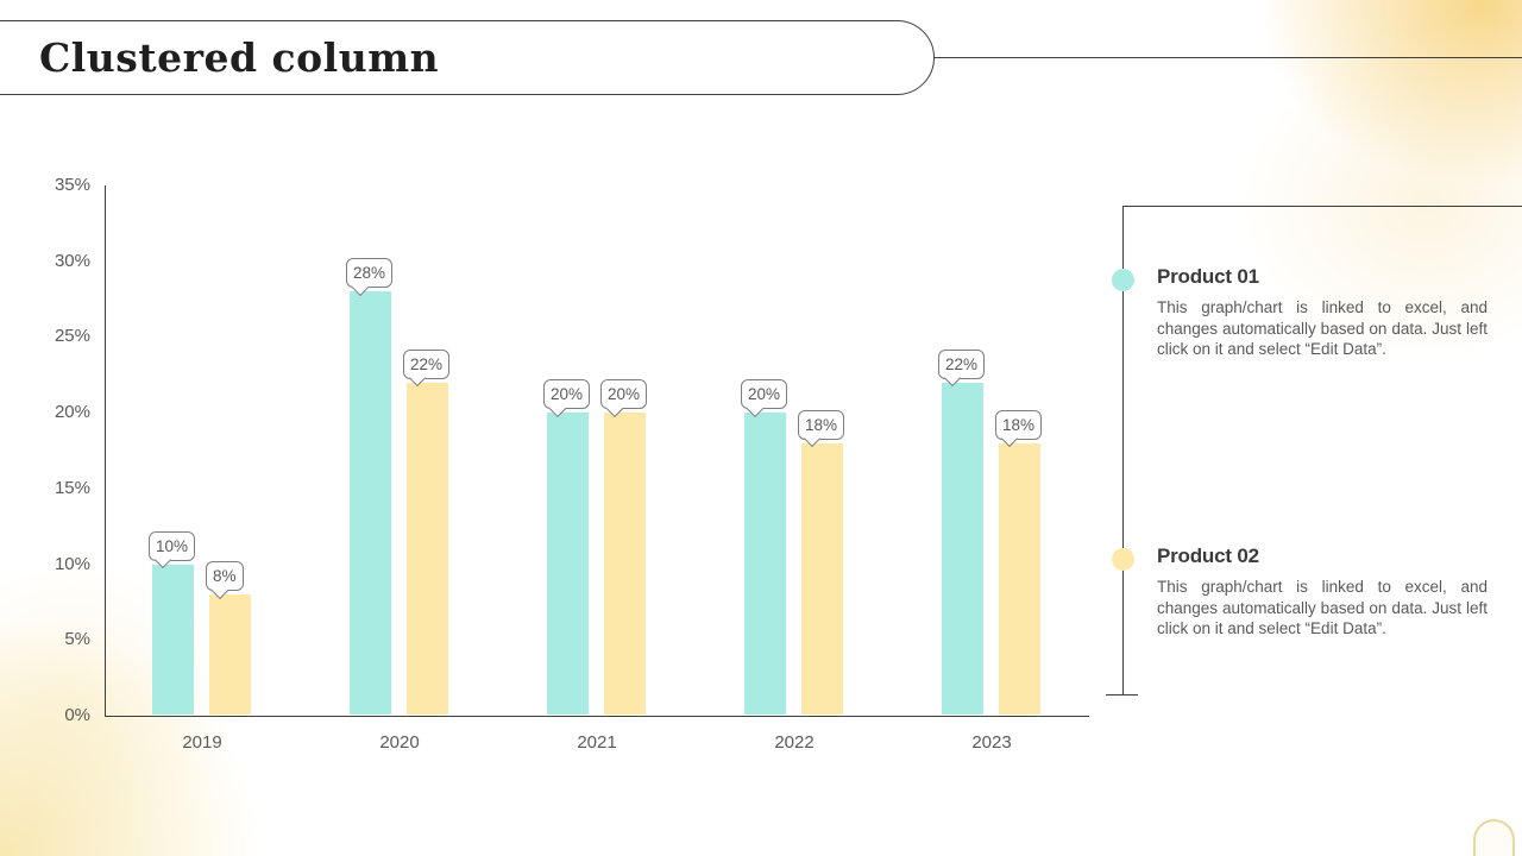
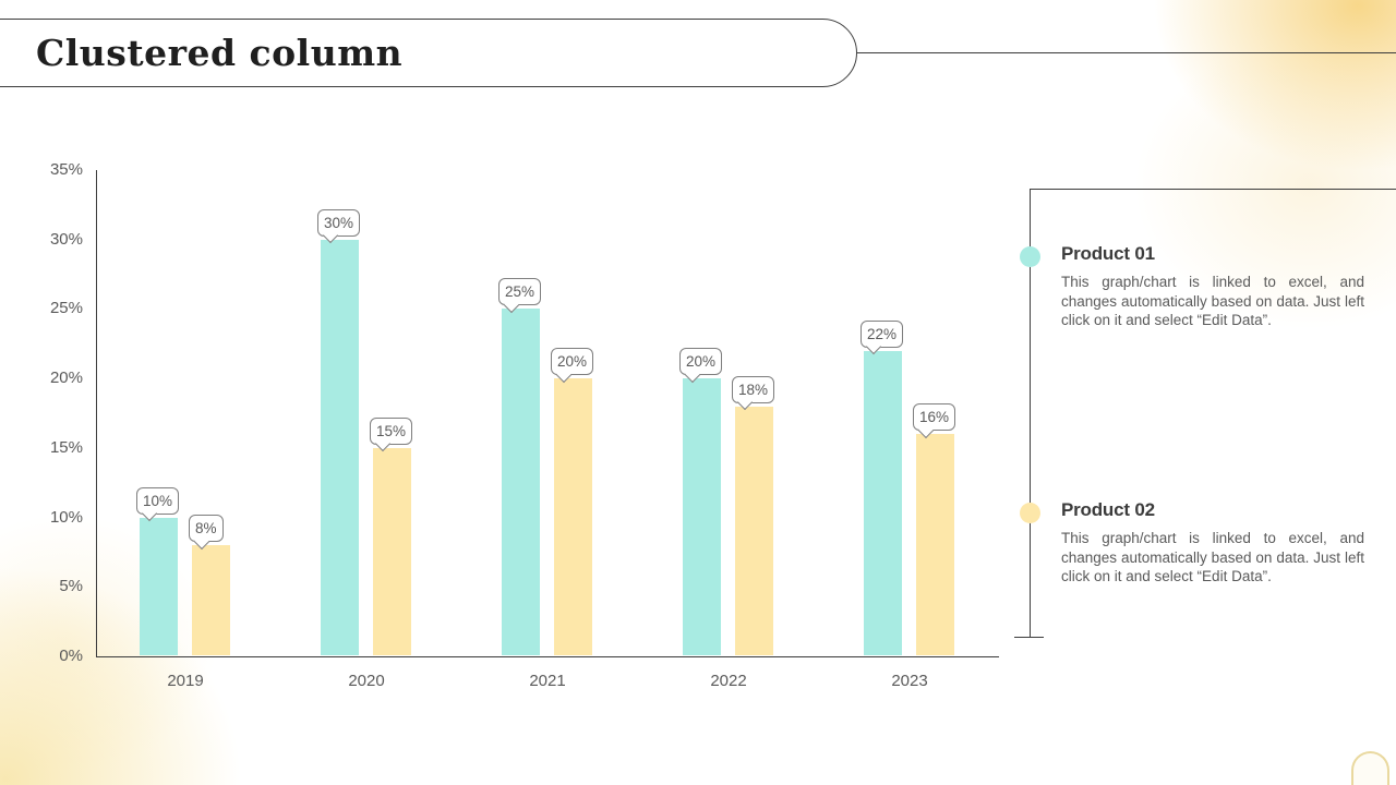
Product 01/2020: 28% -> 30%
Product 02/2020: 22% -> 15%
Product 01/2021: 20% -> 25%
Product 02/2023: 18% -> 16%
